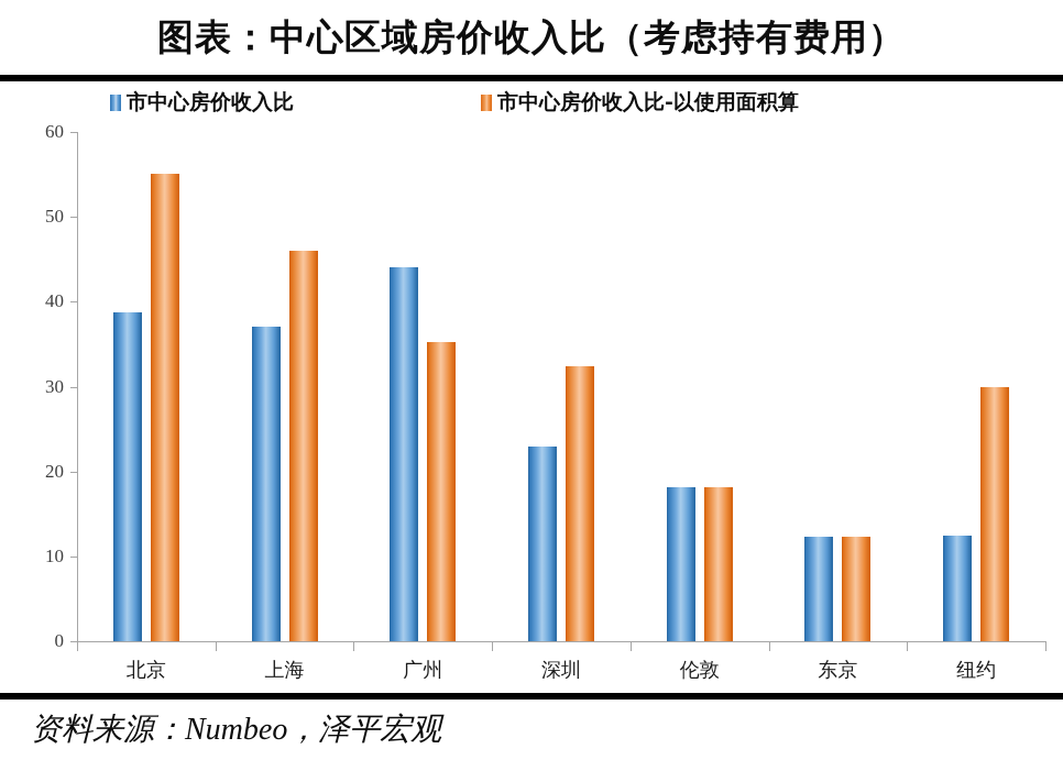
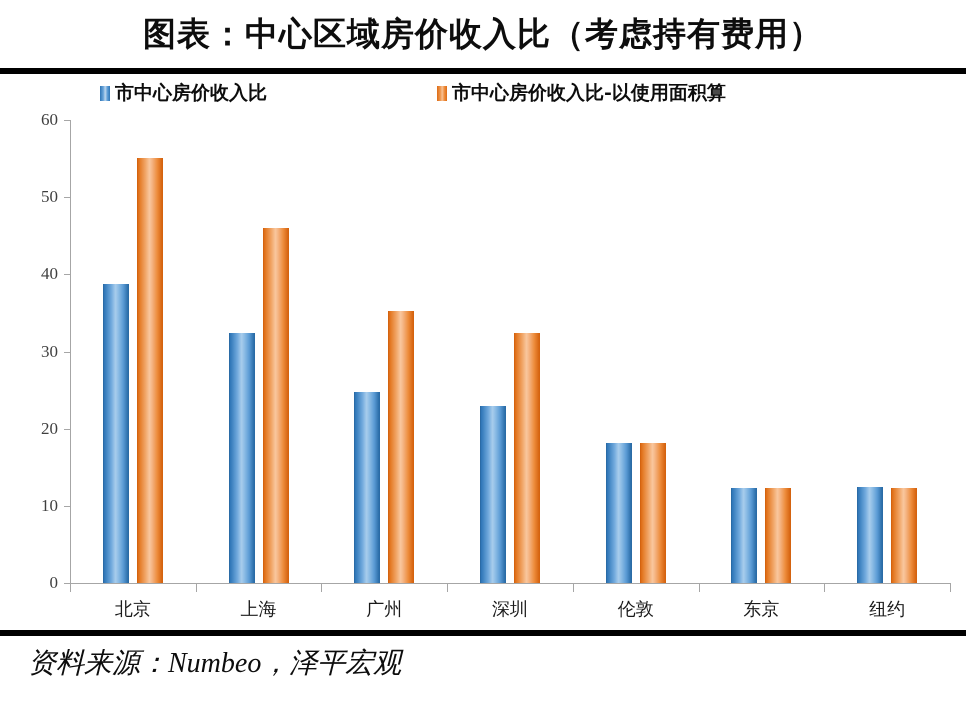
市中心房价收入比/上海: 37 -> 32
市中心房价收入比/广州: 44 -> 25
市中心房价收入比-以使用面积算/纽约: 30 -> 12
